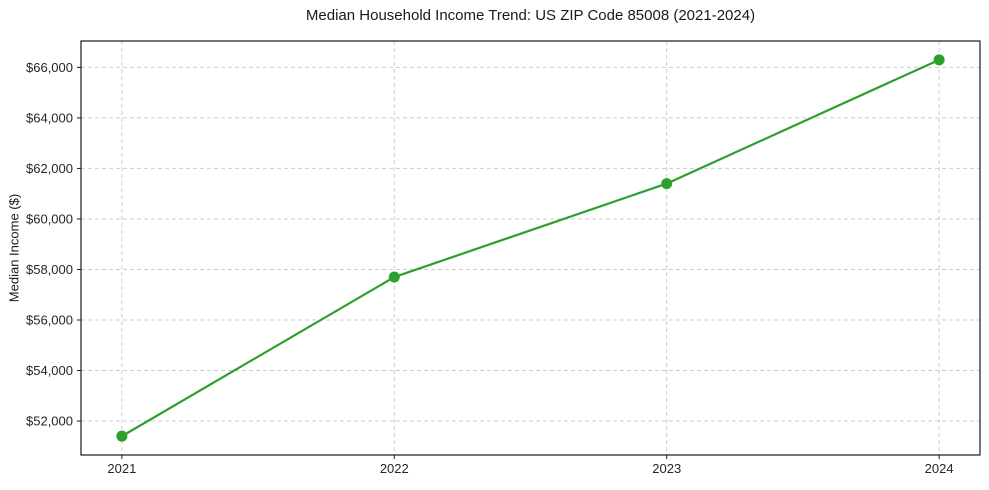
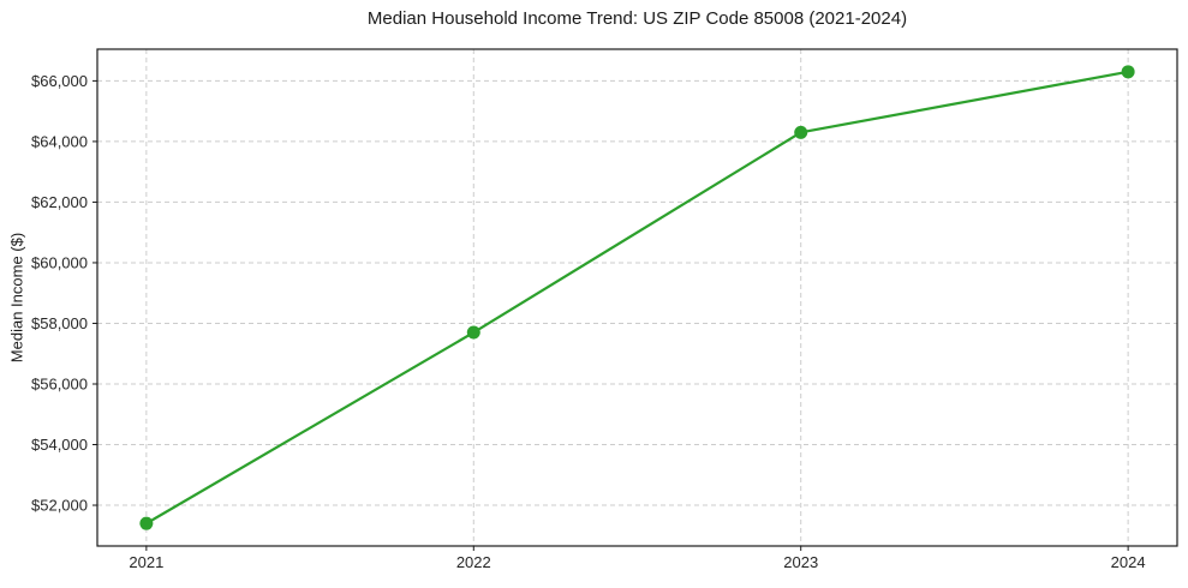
2023: $61400 -> $64300
